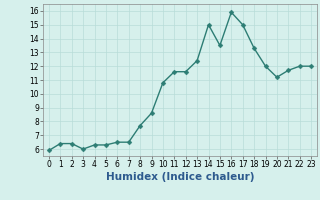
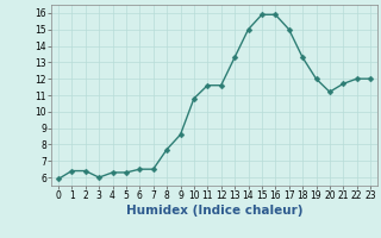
13: 12.4 -> 13.3
15: 13.5 -> 15.9
